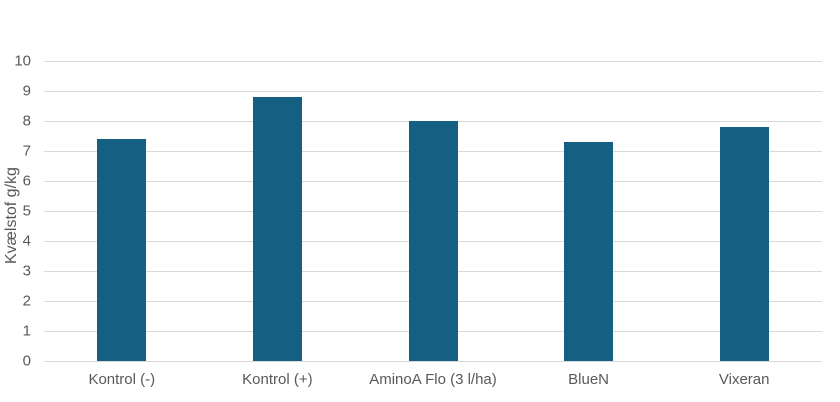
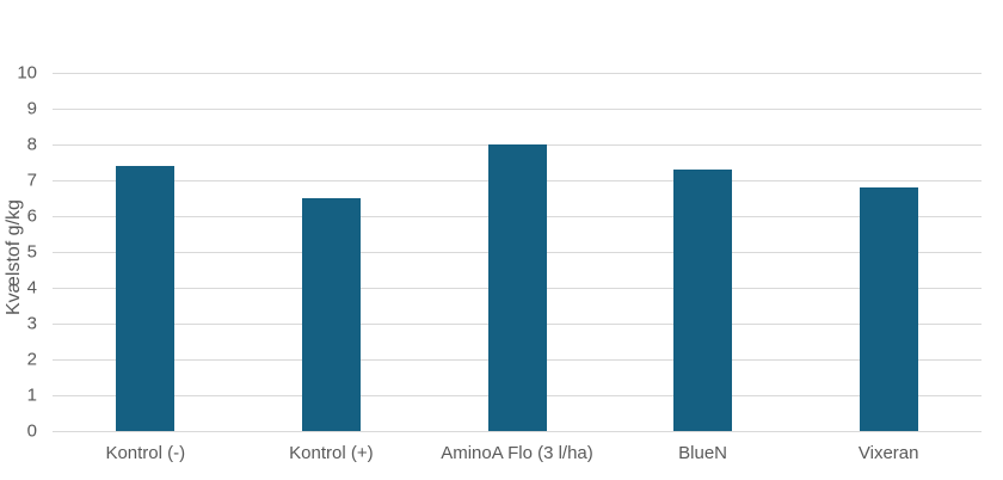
Kontrol (+): 8.8 -> 6.5
Vixeran: 7.8 -> 6.8
